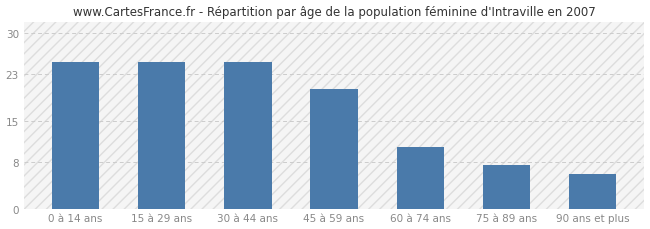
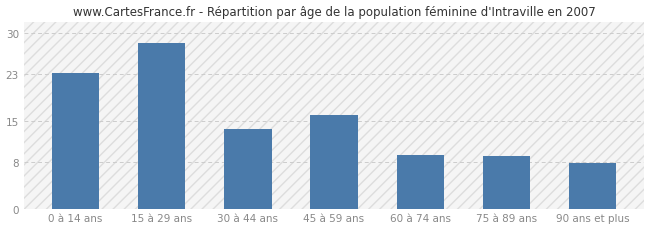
0 à 14 ans: 25.0 -> 23.2
15 à 29 ans: 25.0 -> 28.4
30 à 44 ans: 25.0 -> 13.6
45 à 59 ans: 20.5 -> 16.0
60 à 74 ans: 10.5 -> 9.2
75 à 89 ans: 7.5 -> 9.0
90 ans et plus: 6.0 -> 7.8
